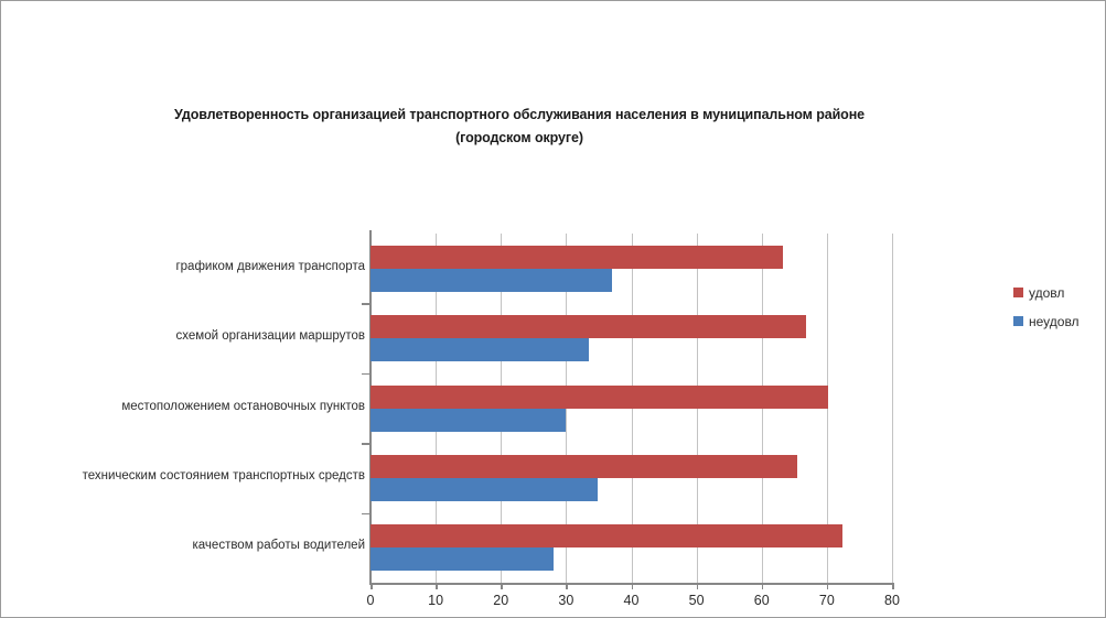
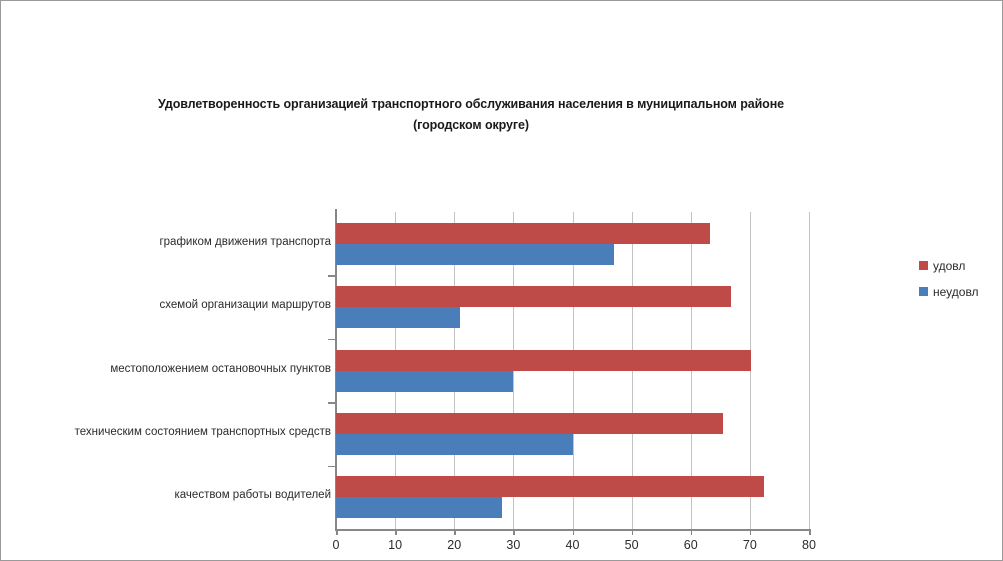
неудовл/графиком движения транспорта: 37 -> 47
неудовл/схемой организации маршрутов: 34 -> 21
неудовл/техническим состоянием транспортных средств: 35 -> 40
